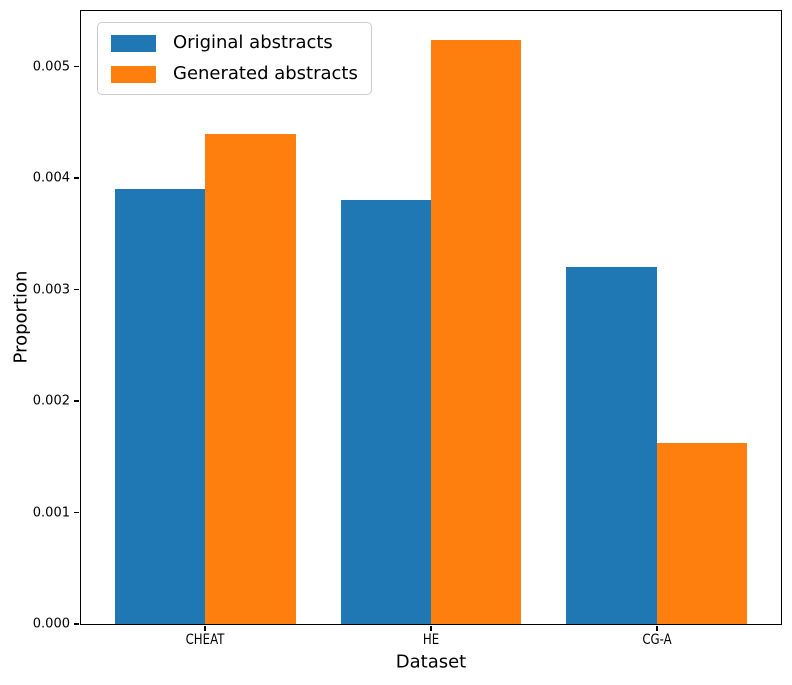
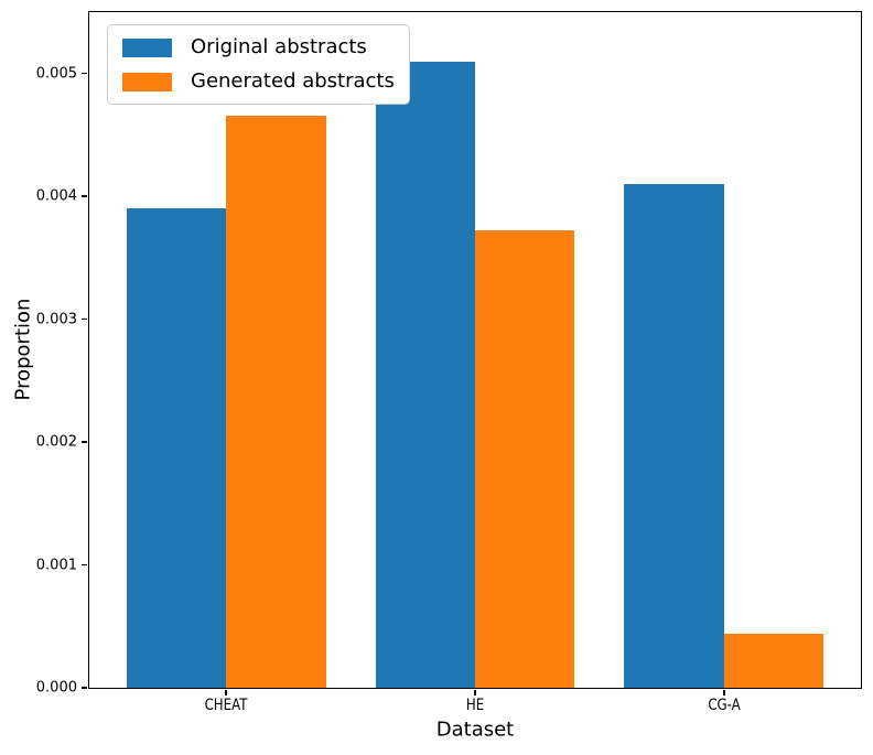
Generated abstracts/CHEAT: 0.00440 -> 0.00466
Original abstracts/HE: 0.0038 -> 0.0051
Generated abstracts/HE: 0.00524 -> 0.00372
Original abstracts/CG-A: 0.0032 -> 0.0041
Generated abstracts/CG-A: 0.00162 -> 0.00044
